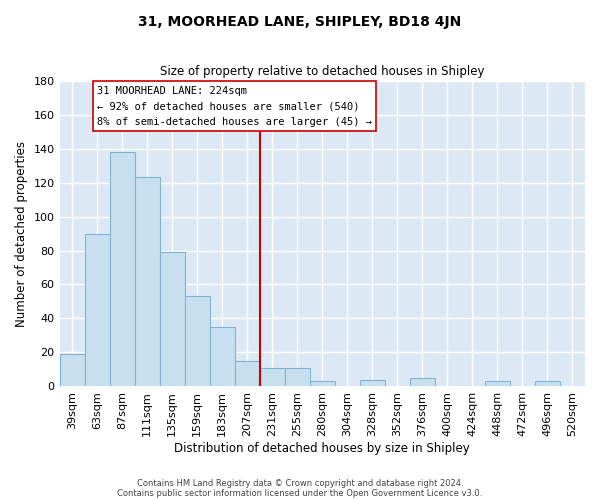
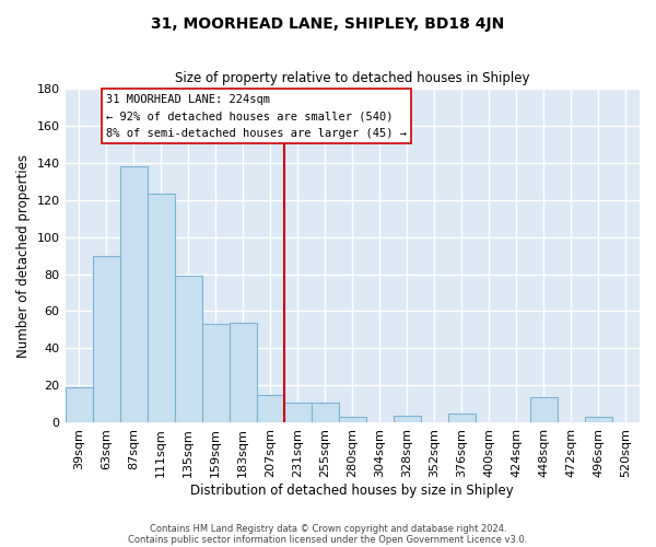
183sqm: 35 -> 54
448sqm: 3 -> 14
